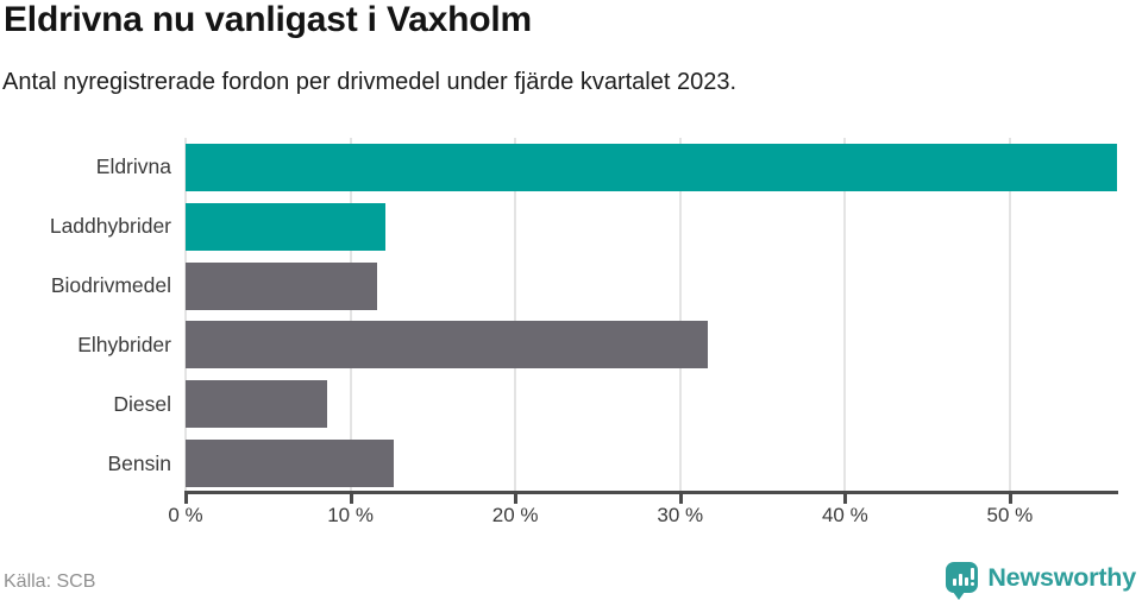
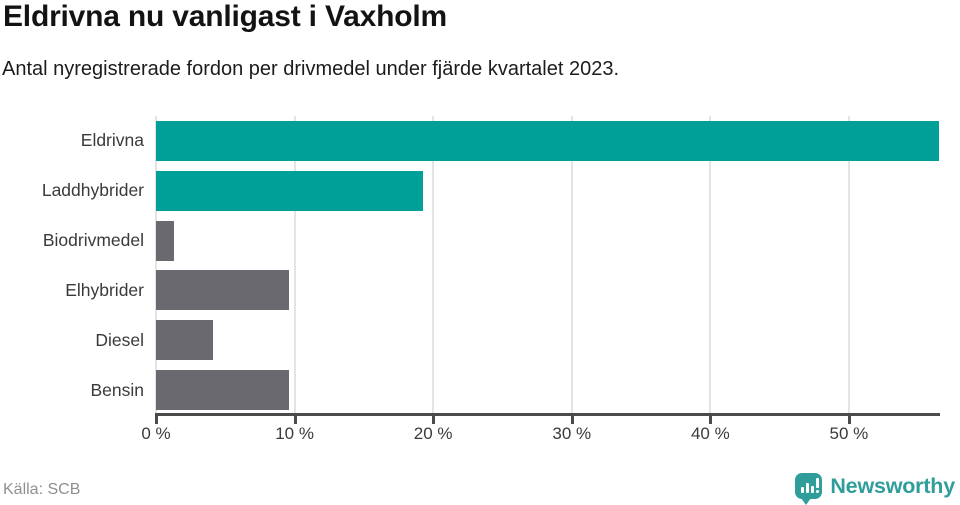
Laddhybrider: 12.1% -> 19.3%
Biodrivmedel: 11.6% -> 1.3%
Elhybrider: 31.7% -> 9.6%
Diesel: 8.6% -> 4.1%
Bensin: 12.6% -> 9.6%
